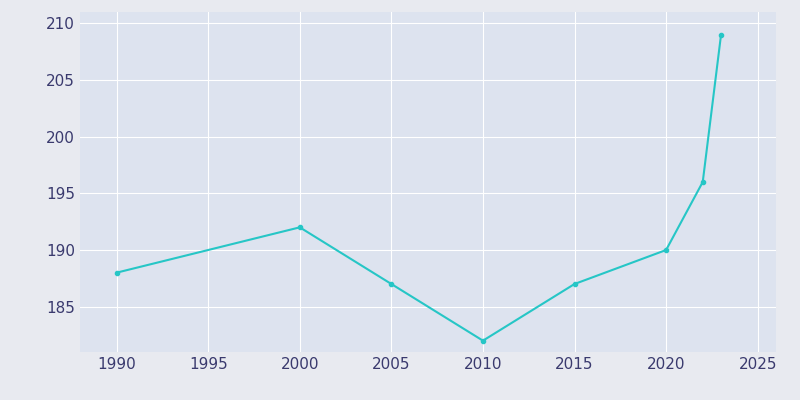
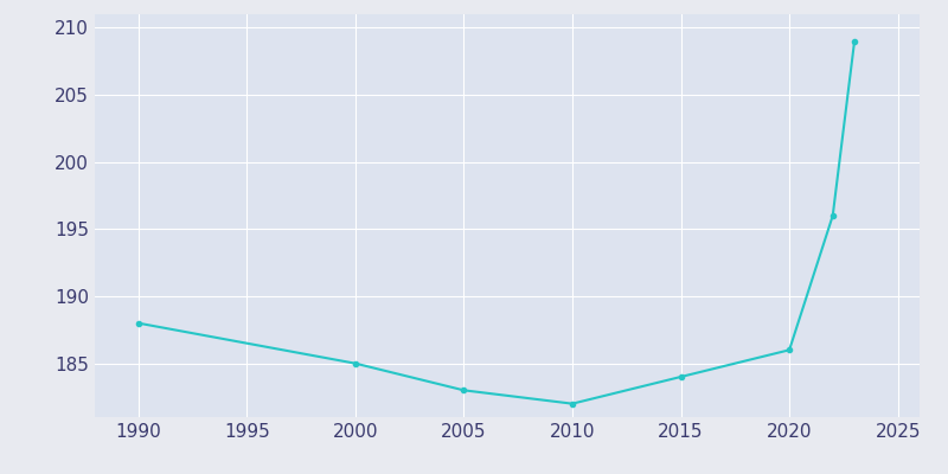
2000: 192 -> 185
2005: 187 -> 183
2015: 187 -> 184
2020: 190 -> 186
